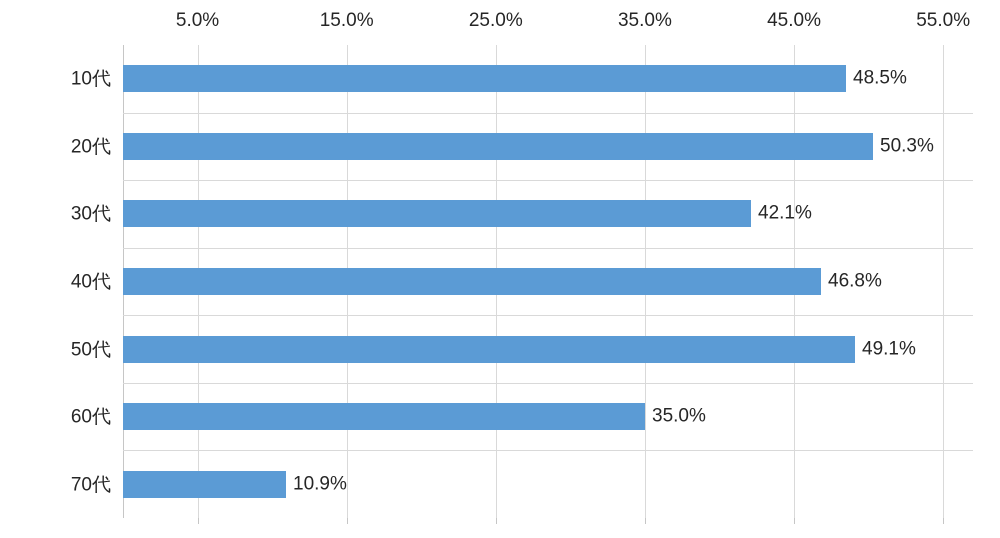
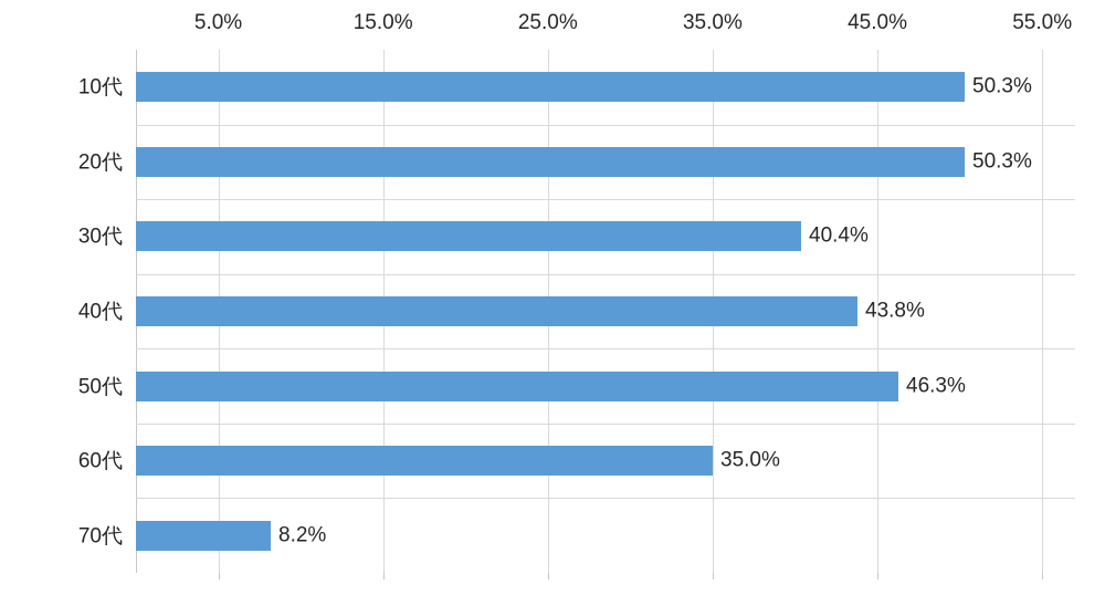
10代: 48.5% -> 50.3%
30代: 42.1% -> 40.4%
40代: 46.8% -> 43.8%
50代: 49.1% -> 46.3%
70代: 10.9% -> 8.2%
